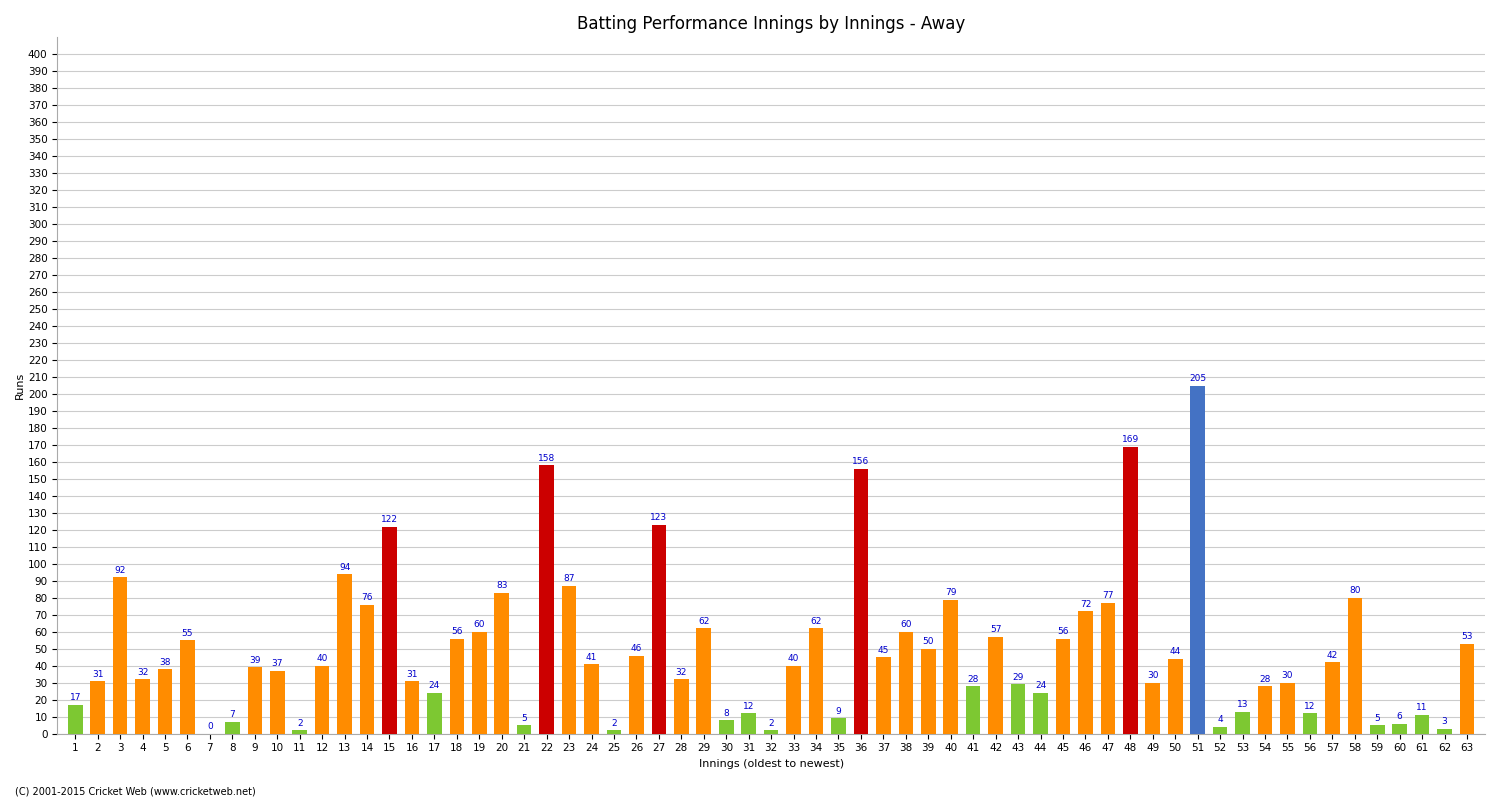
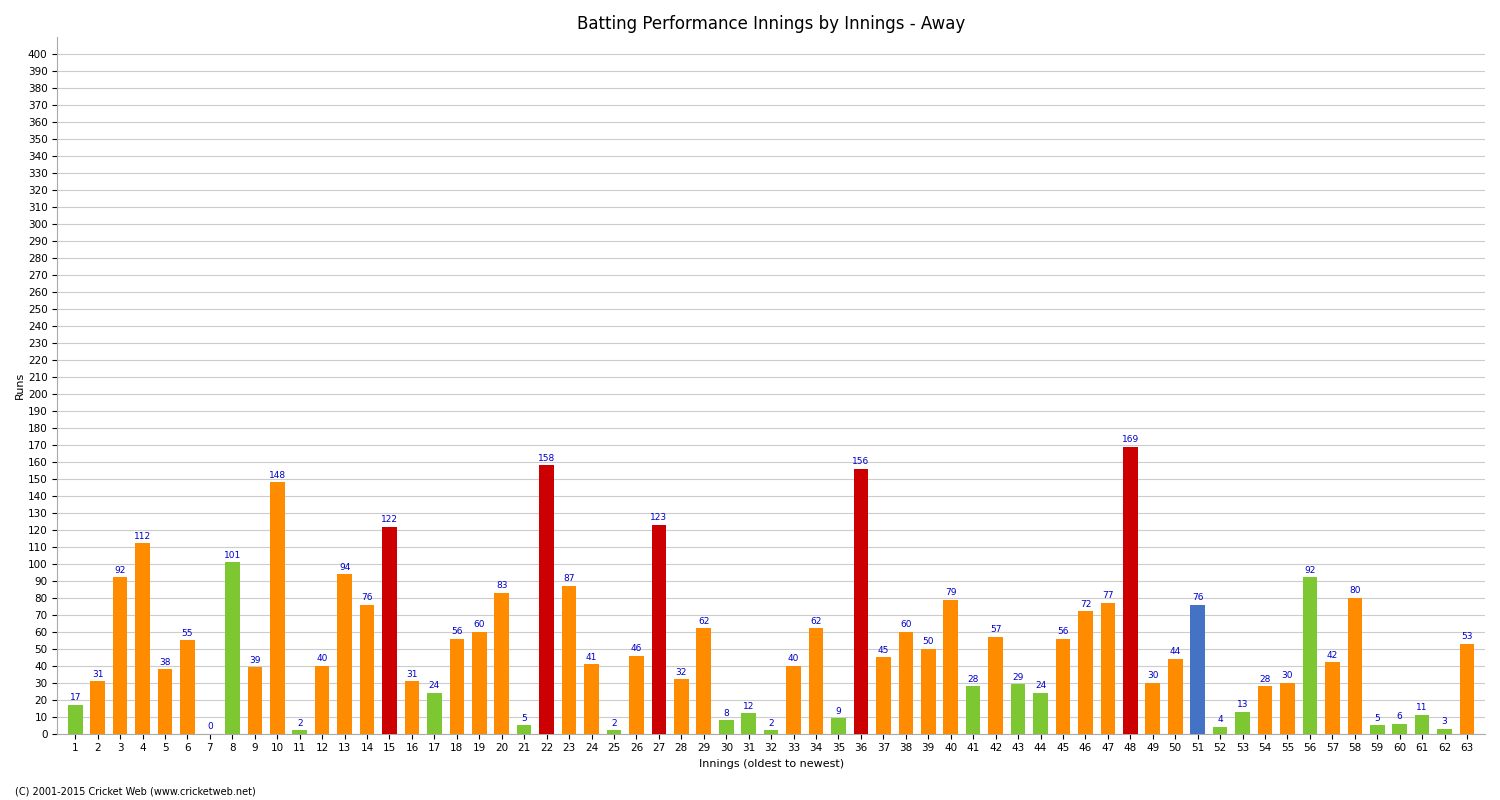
4: 32 -> 112
8: 7 -> 101
10: 37 -> 148
51: 205 -> 76
56: 12 -> 92
